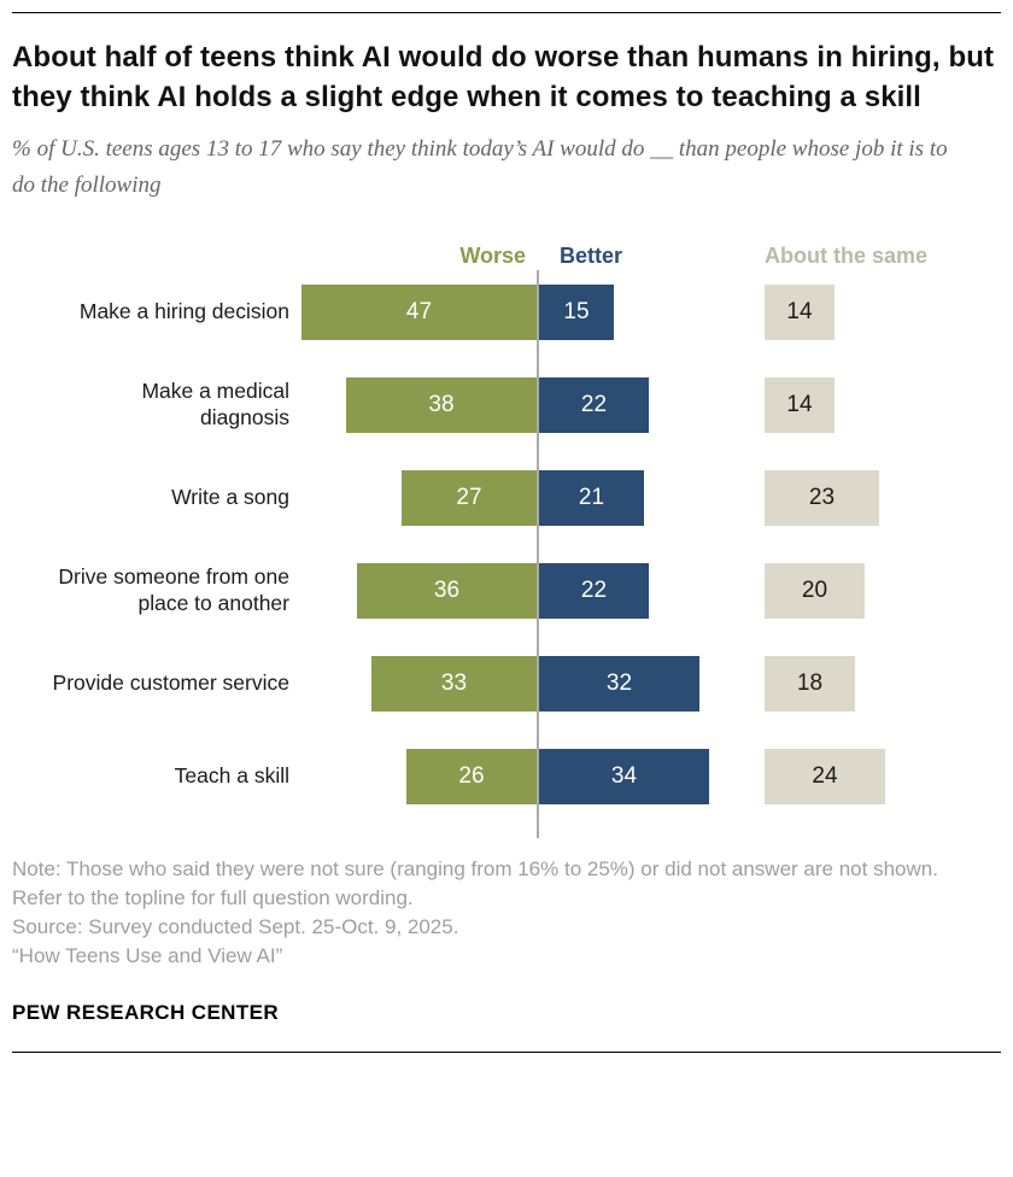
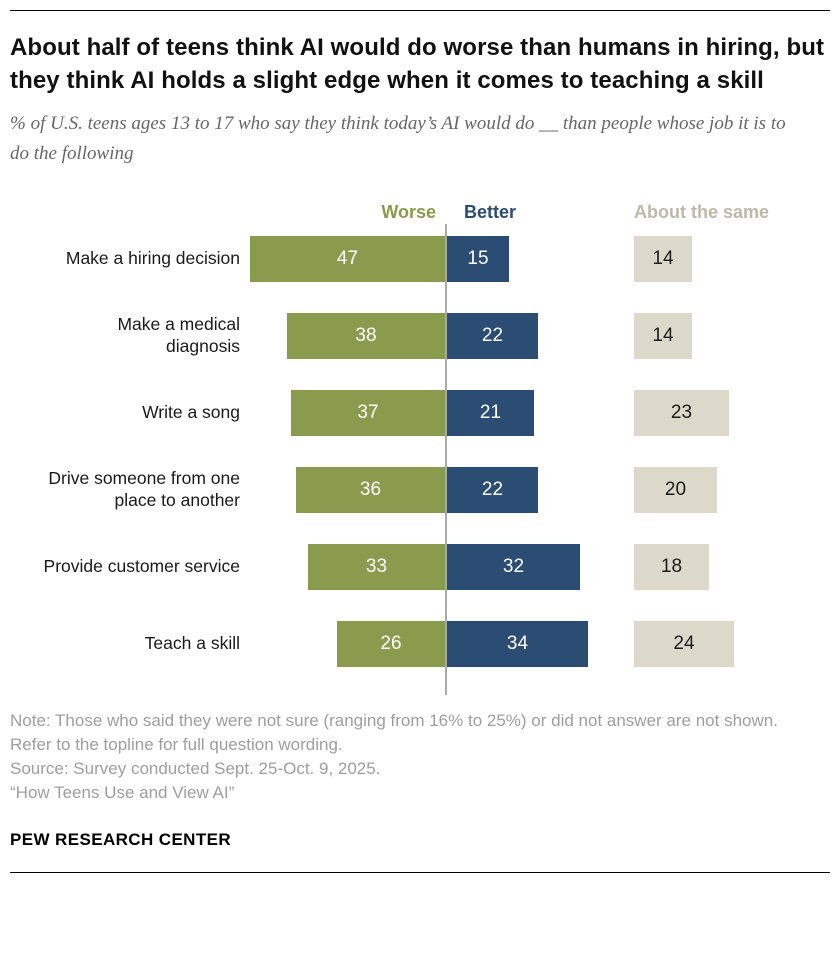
Worse/Write a song: 27 -> 37
